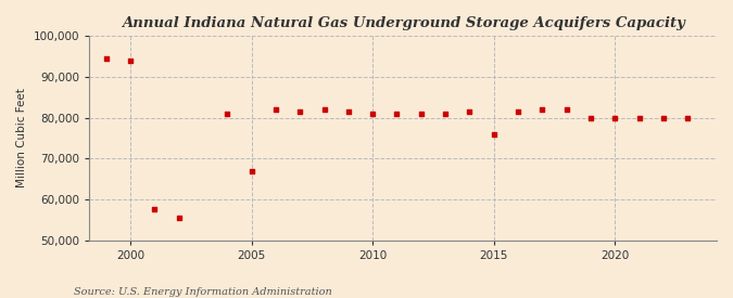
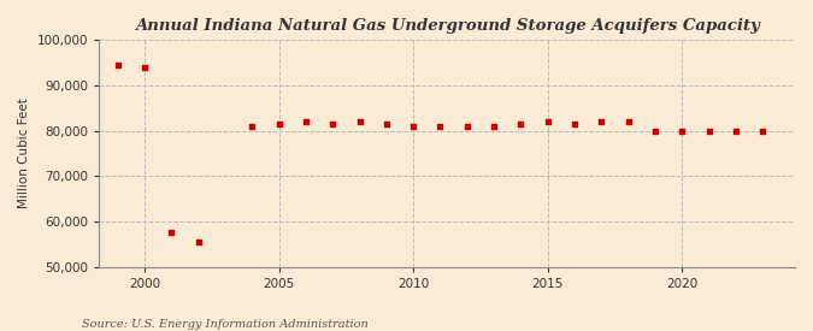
2005: 67,000 -> 81,500
2015: 76,000 -> 82,000
